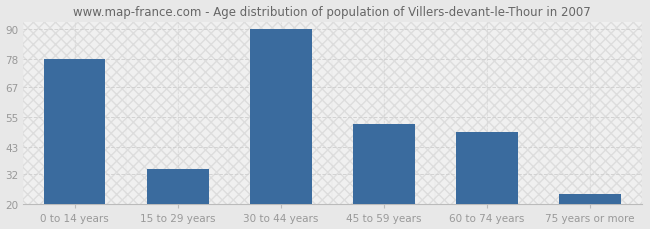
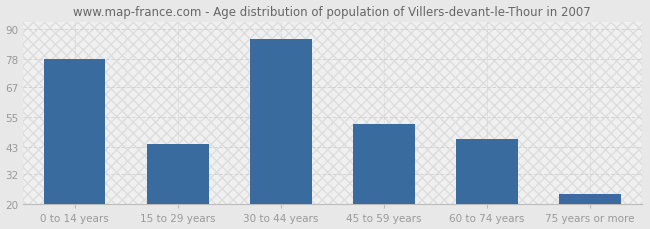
15 to 29 years: 34 -> 44
30 to 44 years: 90 -> 86
60 to 74 years: 49 -> 46
